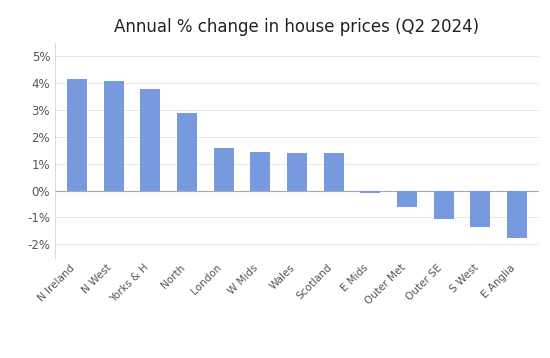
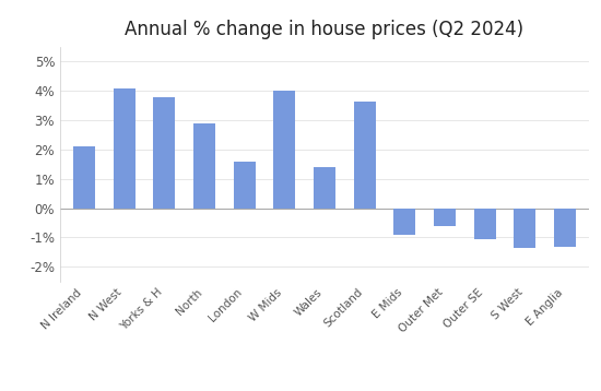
N Ireland: 4.15% -> 2.10%
W Mids: 1.45% -> 4.00%
Scotland: 1.40% -> 3.65%
E Mids: -0.10% -> -0.90%
E Anglia: -1.75% -> -1.30%
